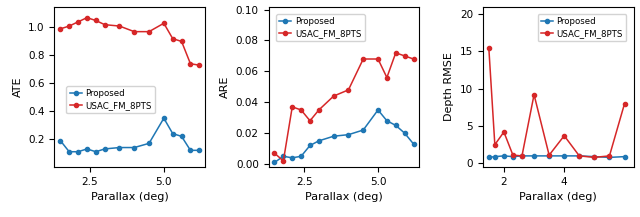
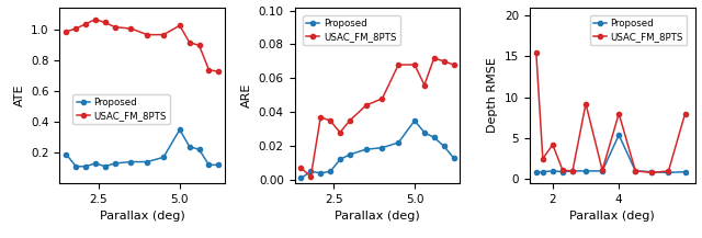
Proposed/4: 1.0 -> 5.4
USAC_FM_8PTS/4: 3.7 -> 8.0
